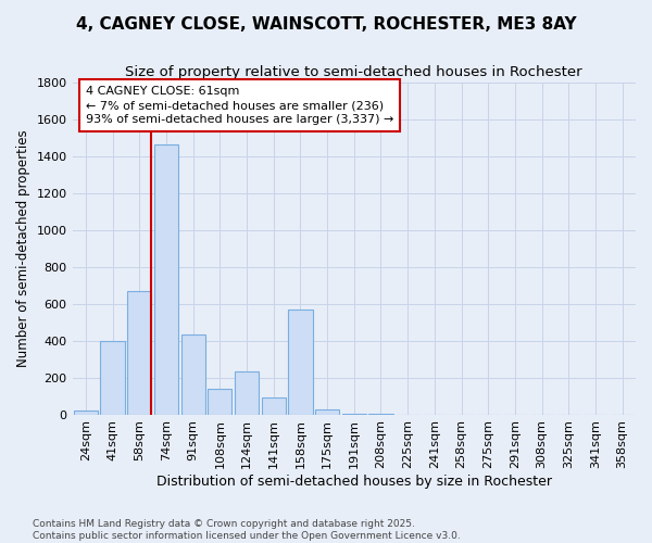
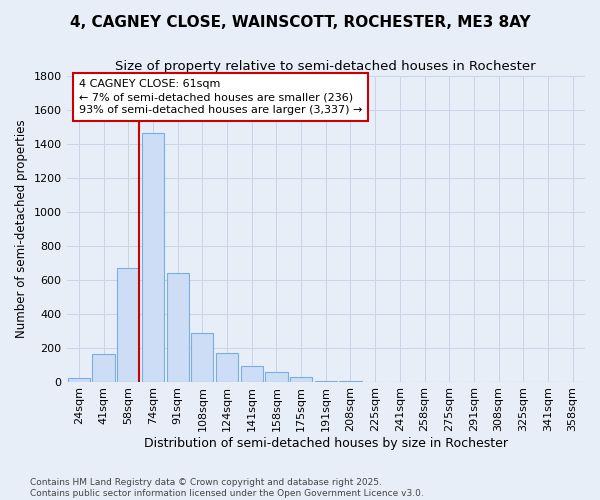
41sqm: 400 -> 160
91sqm: 430 -> 640
108sqm: 140 -> 280
124sqm: 230 -> 170
158sqm: 570 -> 60
